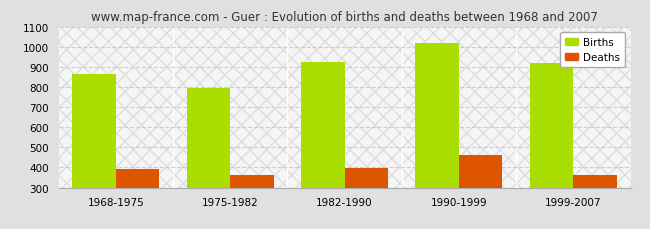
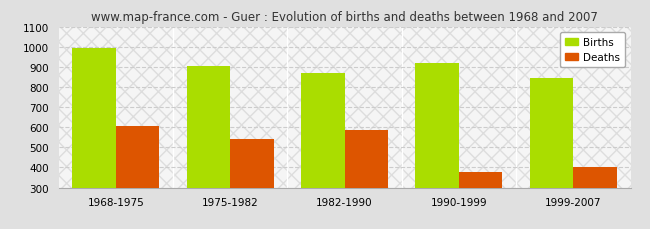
Births/1968-1975: 865 -> 995
Deaths/1968-1975: 390 -> 605
Births/1975-1982: 795 -> 905
Deaths/1975-1982: 365 -> 540
Births/1982-1990: 925 -> 870
Deaths/1982-1990: 395 -> 585
Births/1990-1999: 1020 -> 920
Deaths/1990-1999: 460 -> 380
Births/1999-2007: 920 -> 845
Deaths/1999-2007: 365 -> 400
